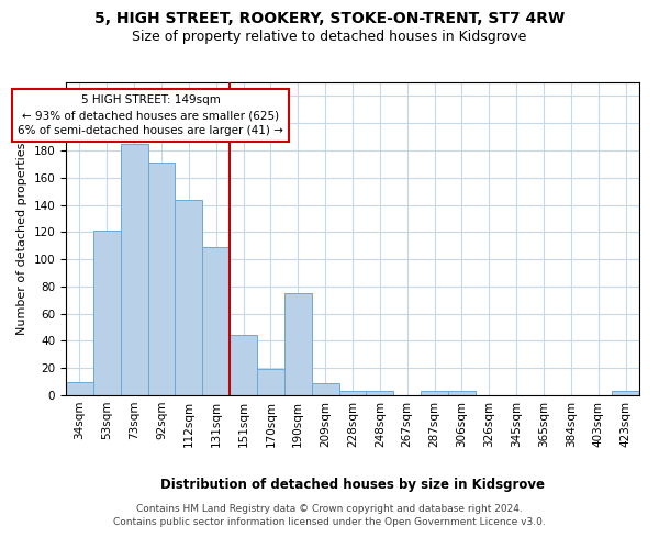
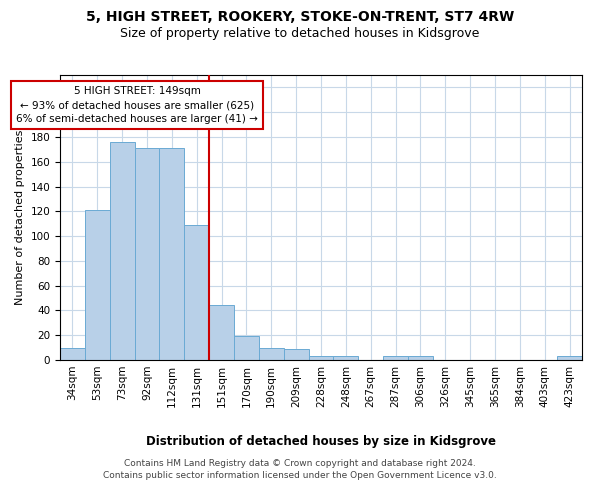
73sqm: 185 -> 176
112sqm: 144 -> 171
190sqm: 75 -> 10
